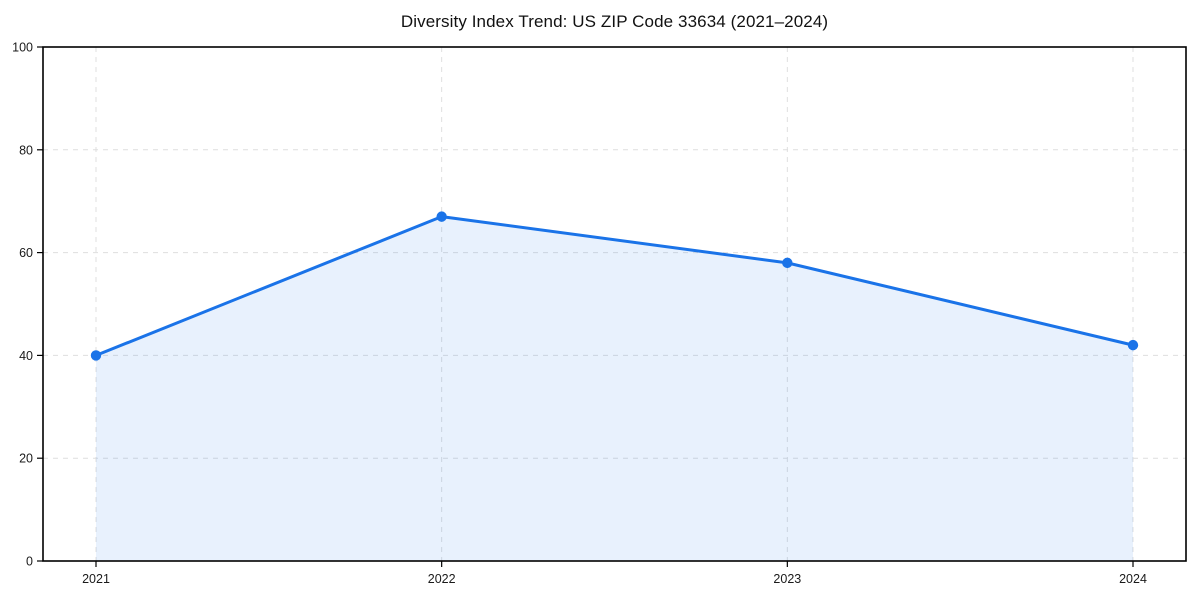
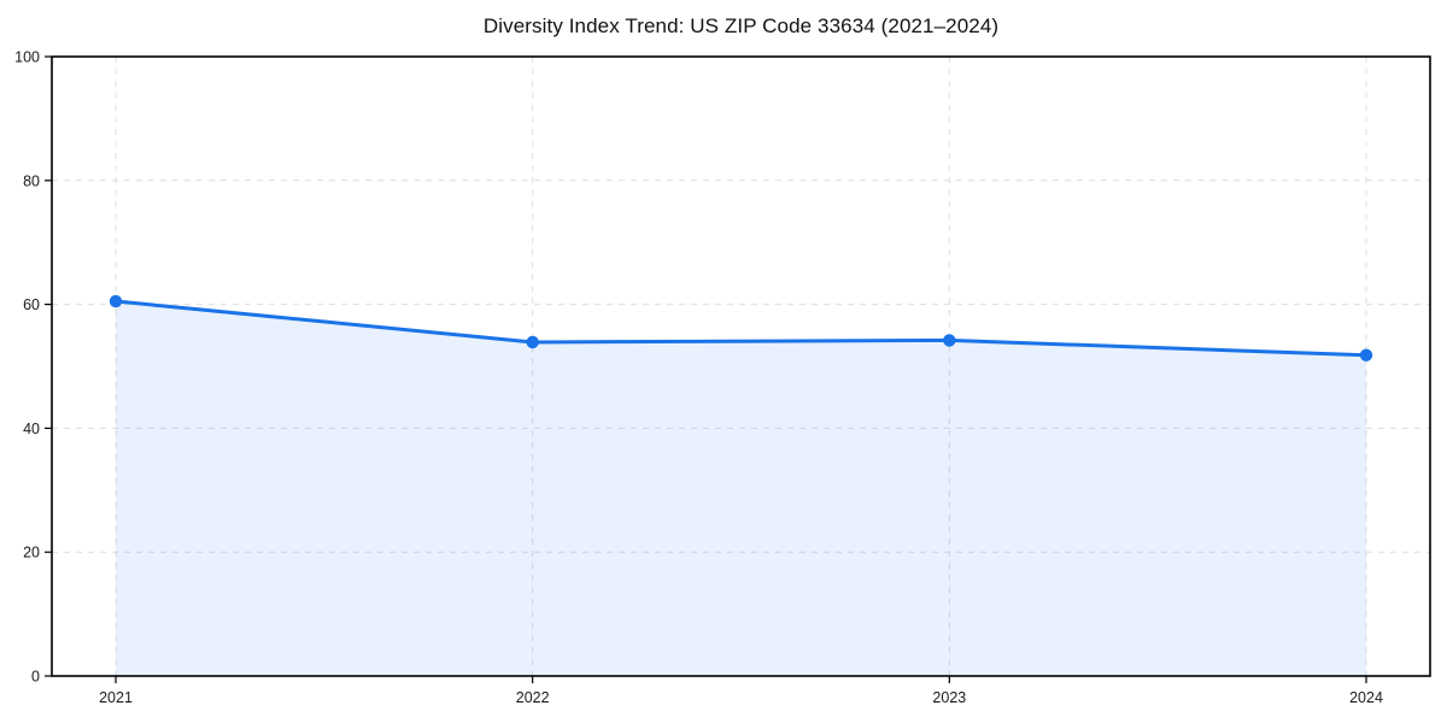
2021: 40 -> 60
2022: 67 -> 54
2023: 58 -> 54
2024: 42 -> 52
